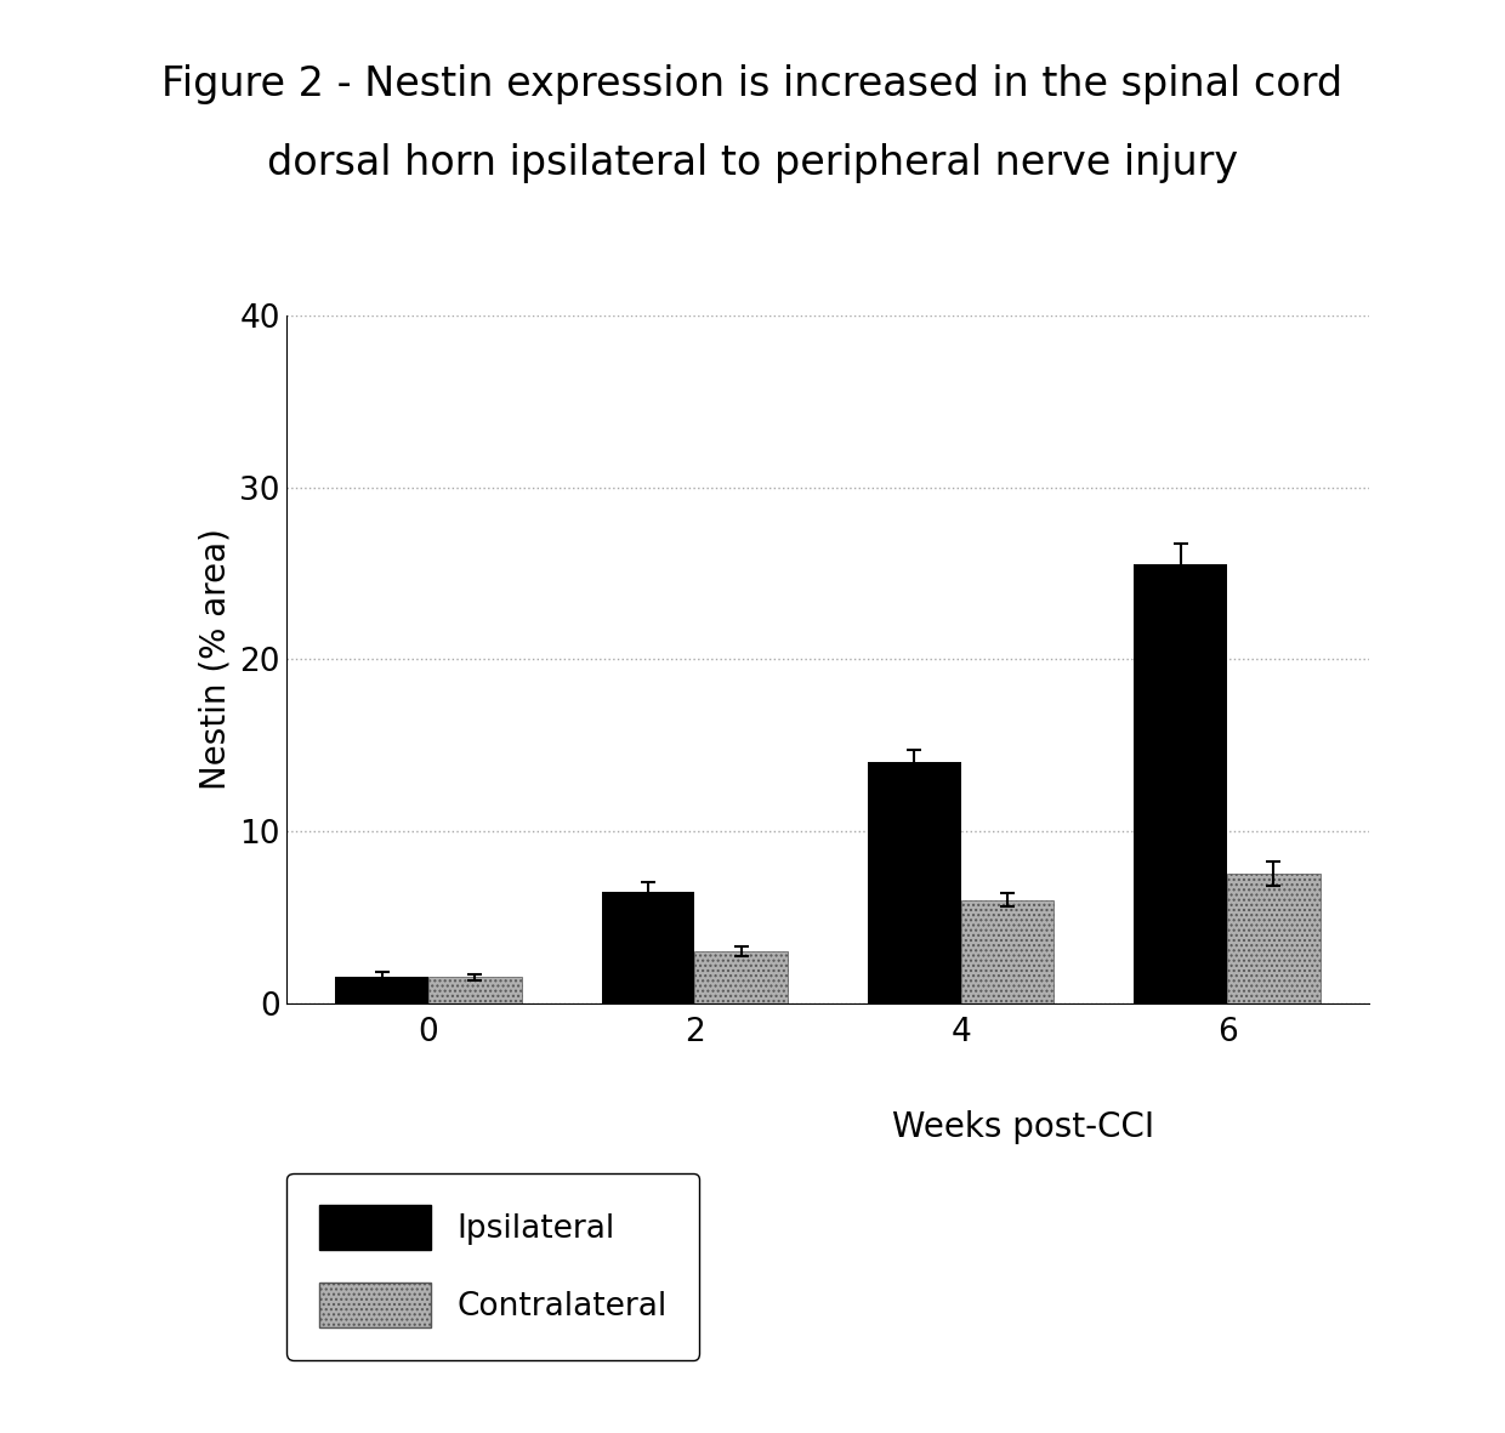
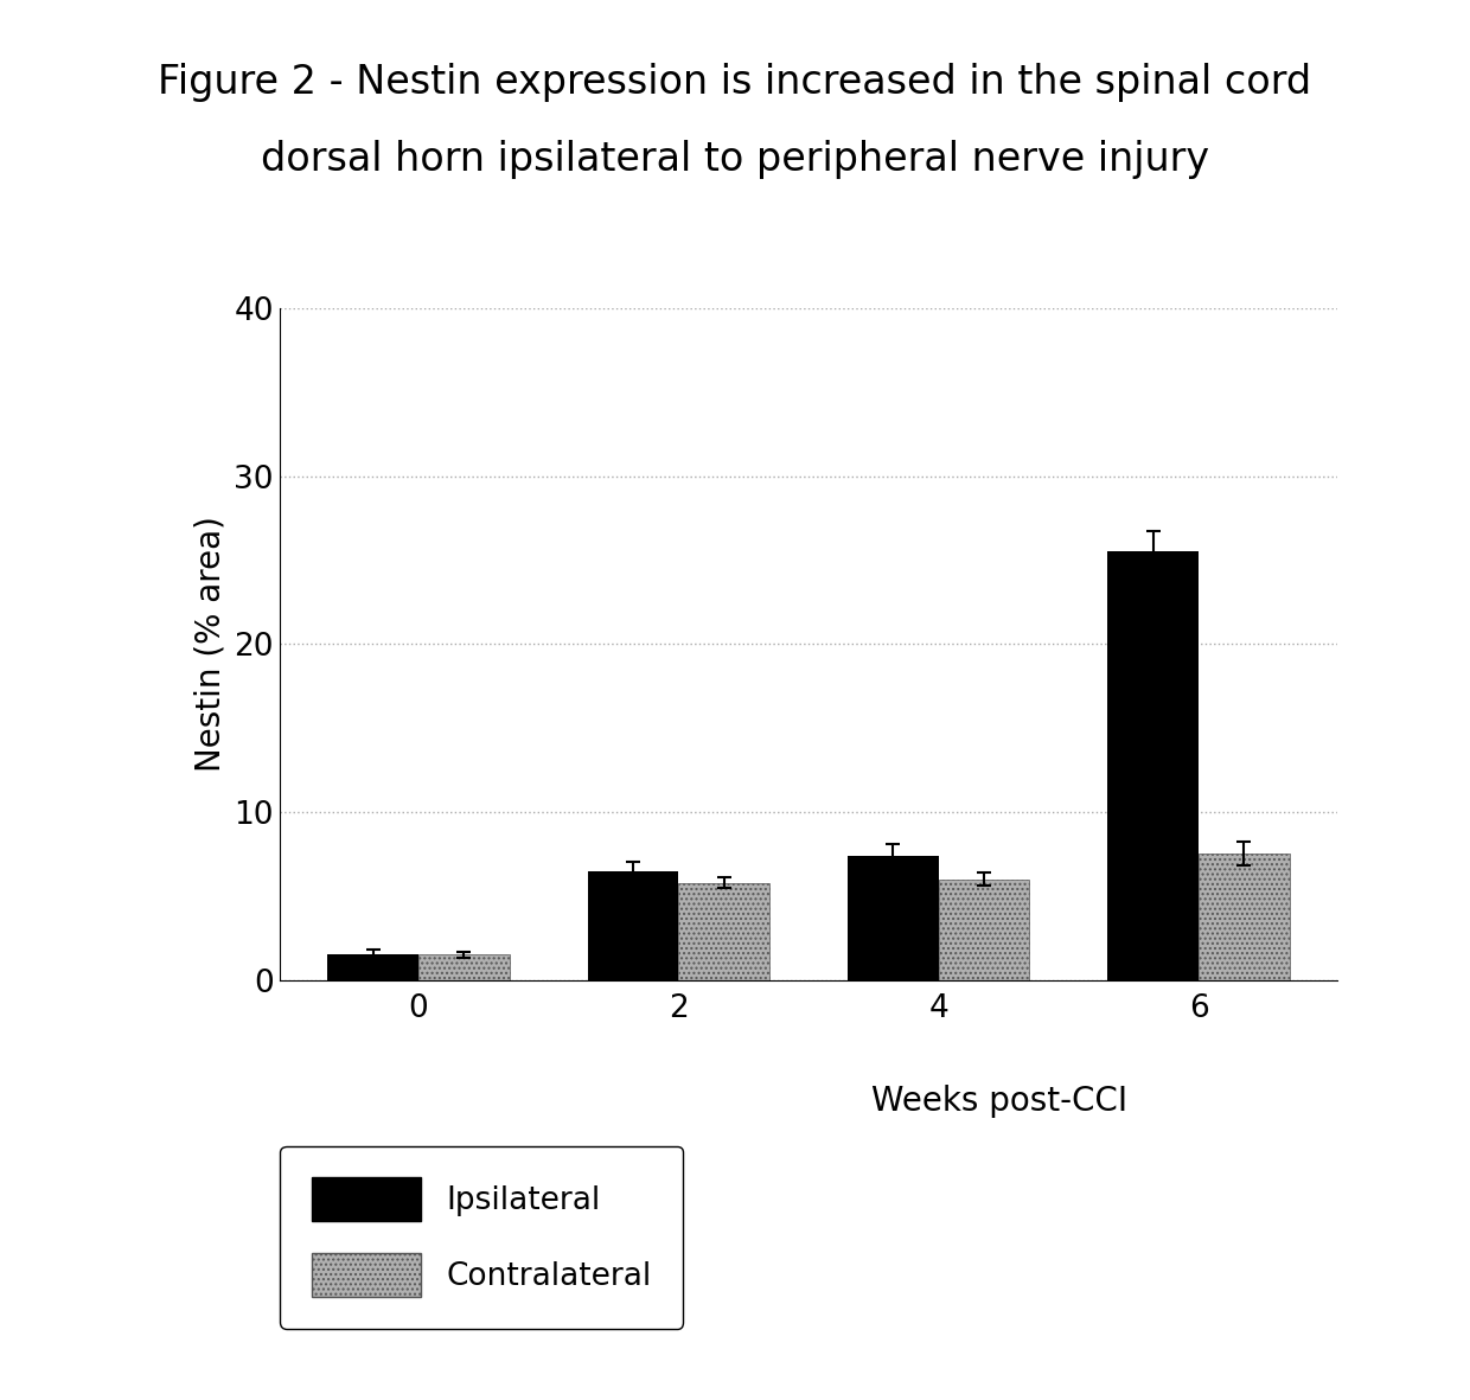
Contralateral/2: 3.0 -> 5.8
Ipsilateral/4: 14.0 -> 7.4
